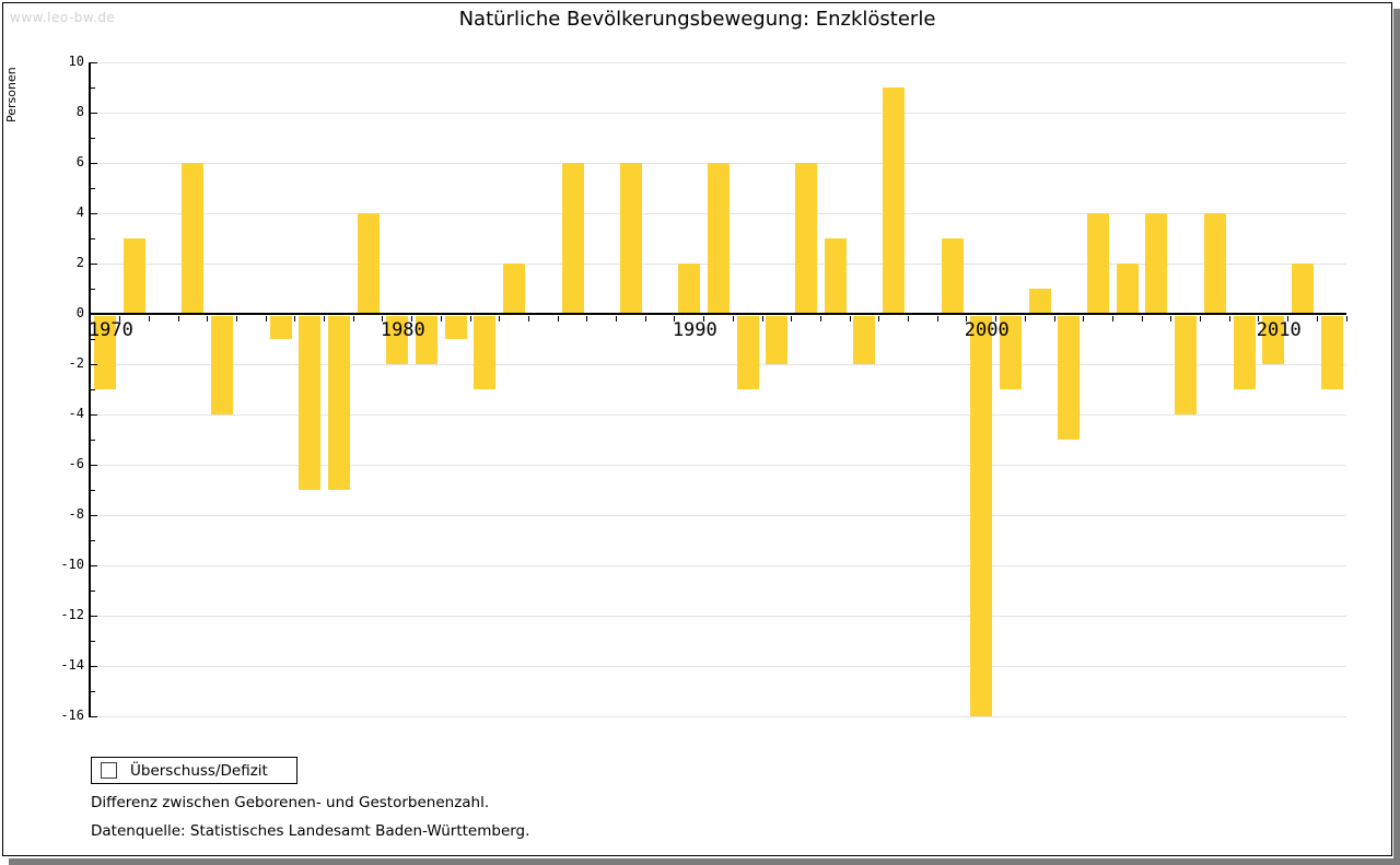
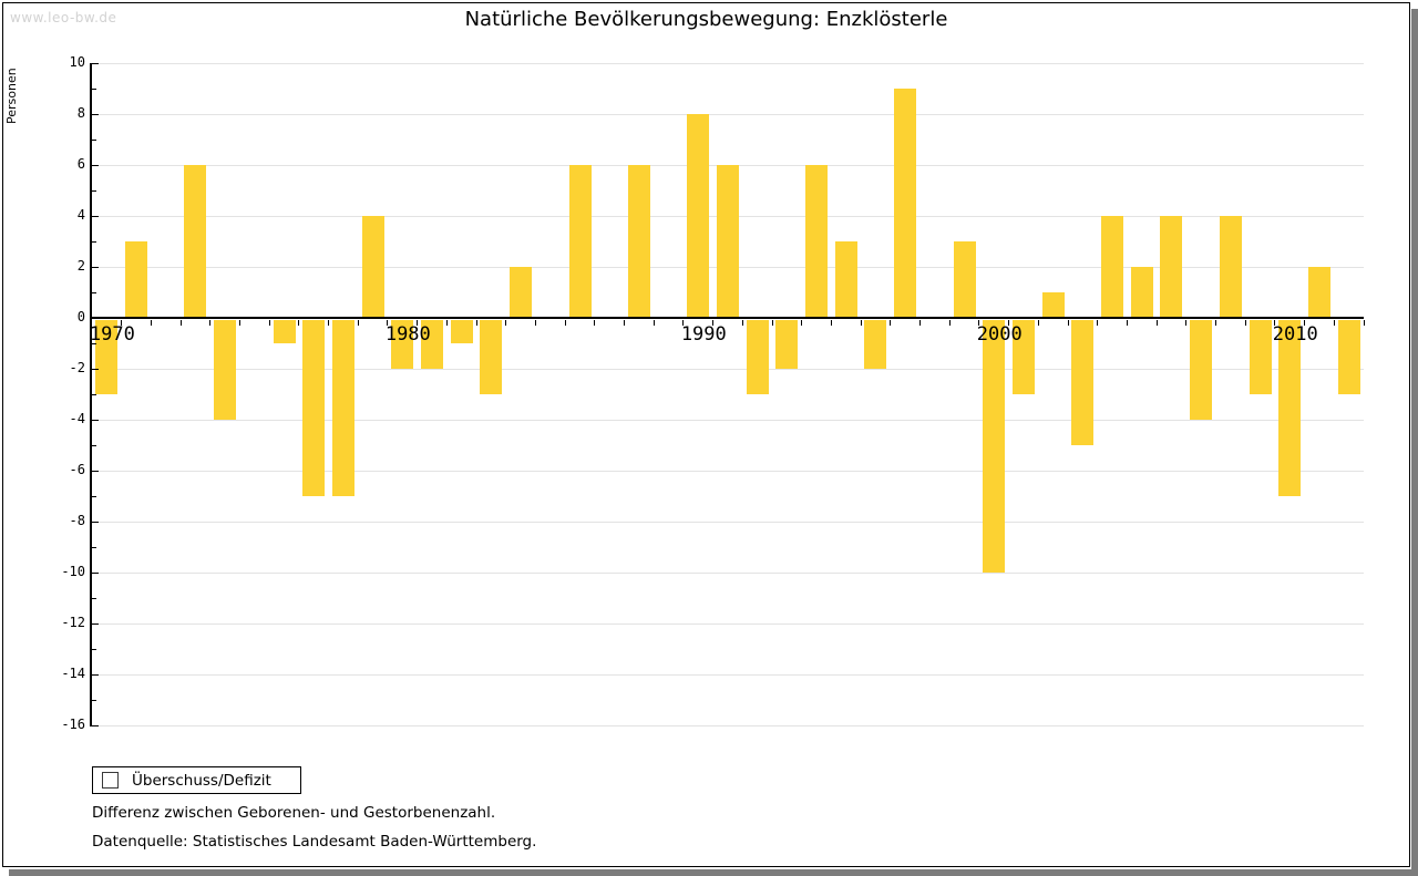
1990: 2 -> 8
2000: -16 -> -10
2010: -2 -> -7
